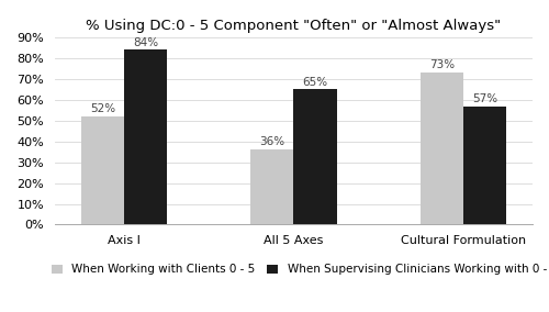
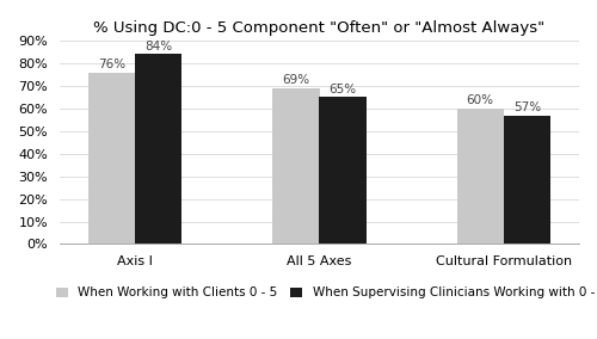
When Working with Clients 0 - 5/Axis I: 52% -> 76%
When Working with Clients 0 - 5/All 5 Axes: 36% -> 69%
When Working with Clients 0 - 5/Cultural Formulation: 73% -> 60%
